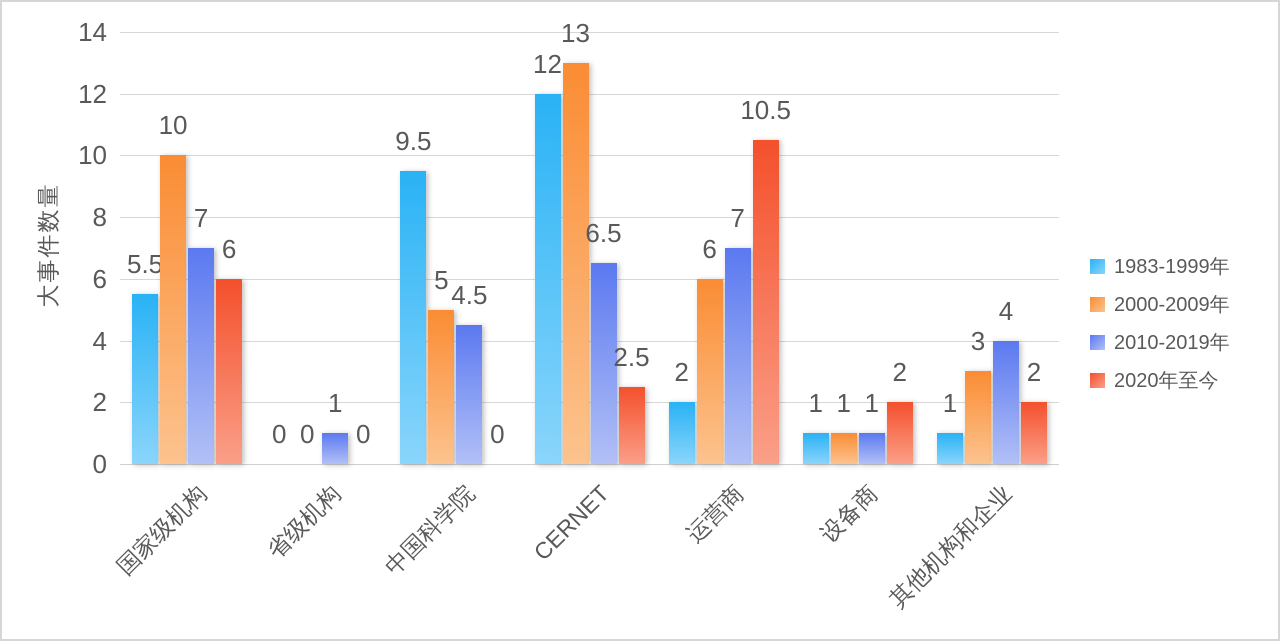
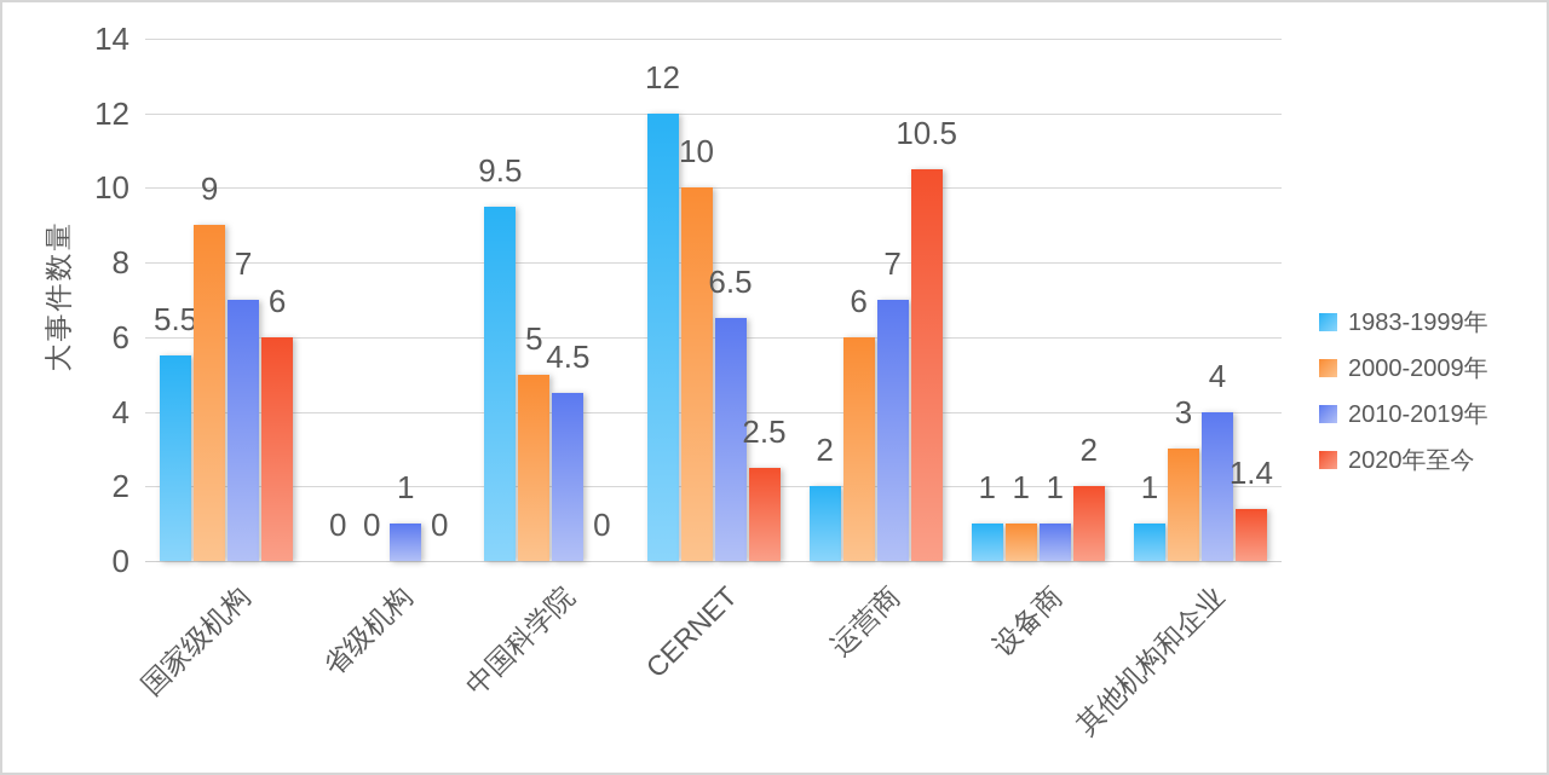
2000-2009年/国家级机构: 10 -> 9
2000-2009年/CERNET: 13 -> 10
2020年至今/其他机构和企业: 2 -> 1.4
